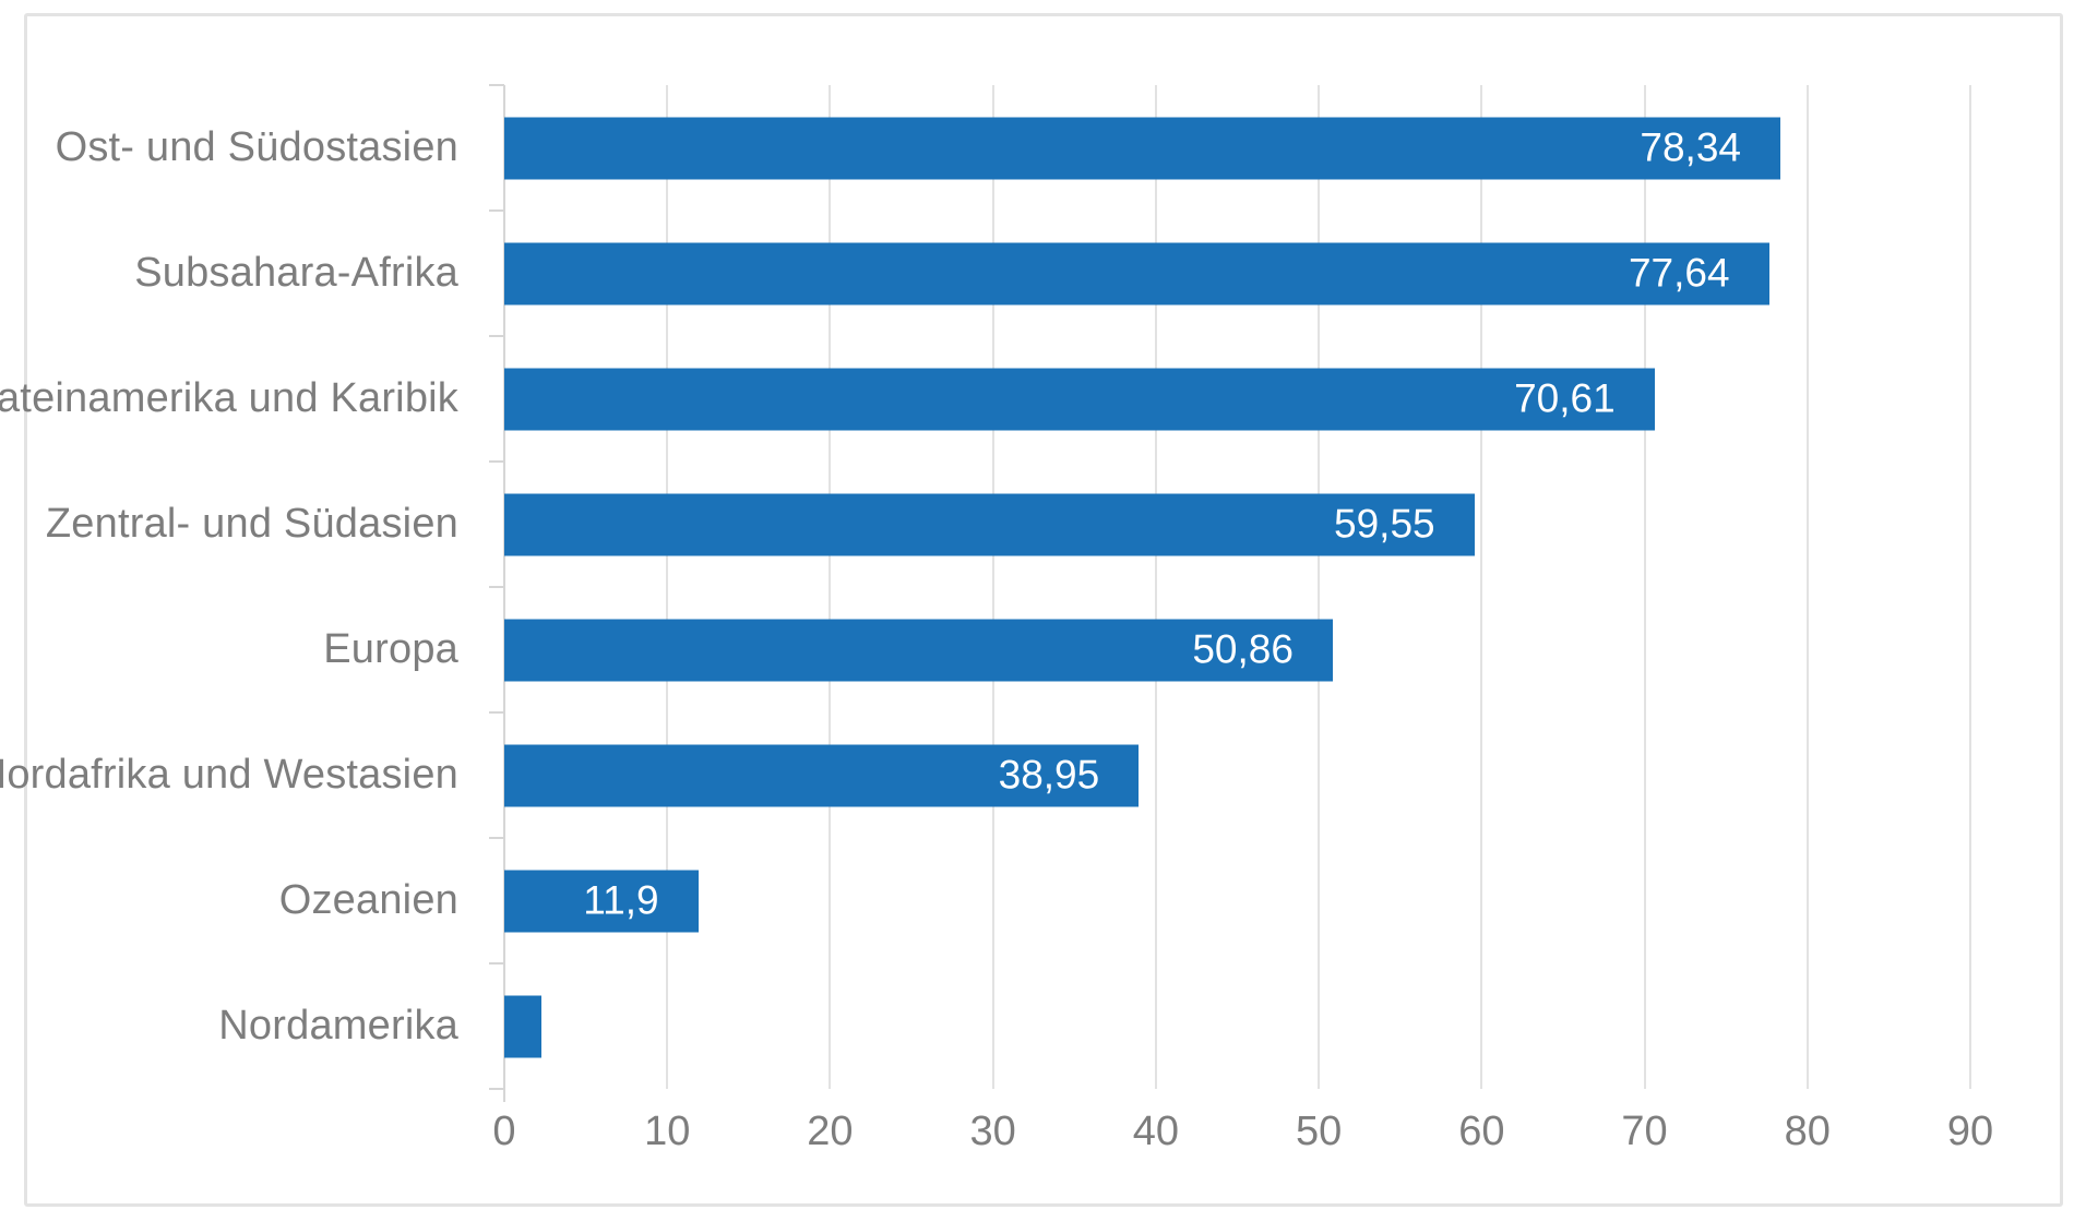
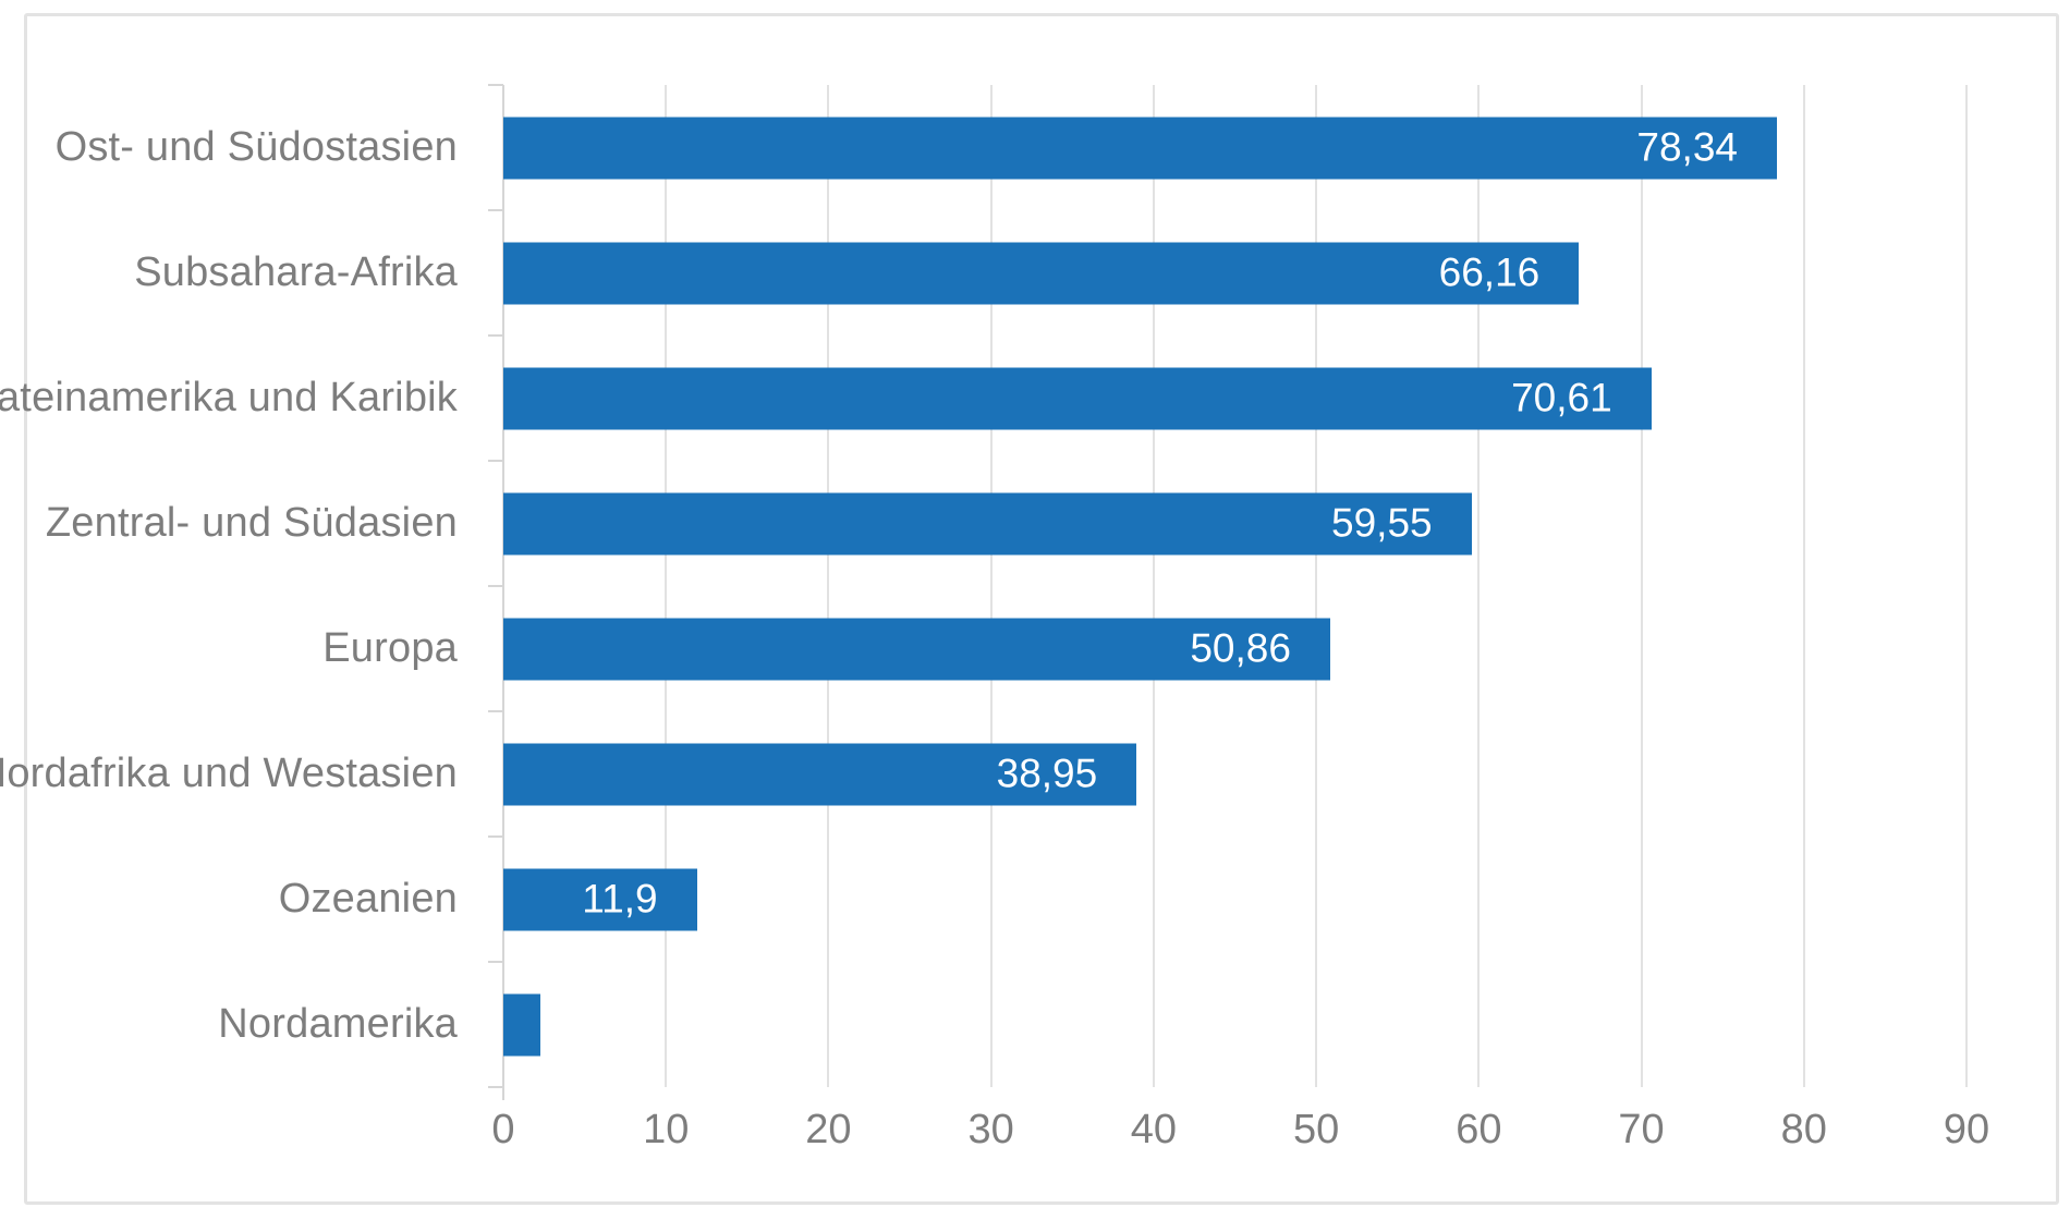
Subsahara-Afrika: 77,64 -> 66,16
